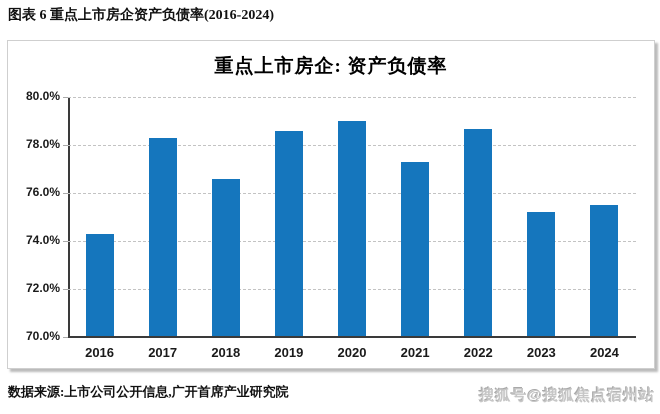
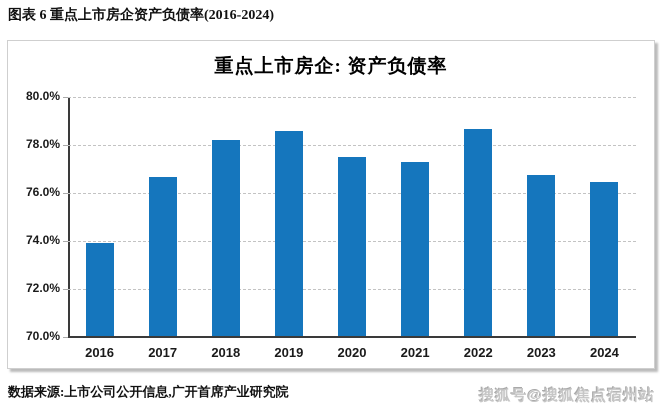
2016: 74.3% -> 73.9%
2017: 78.3% -> 76.7%
2018: 76.6% -> 78.2%
2020: 79.0% -> 77.5%
2023: 75.2% -> 76.8%
2024: 75.5% -> 76.5%
